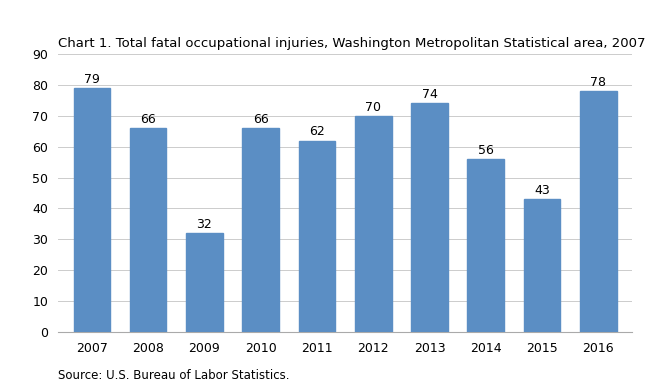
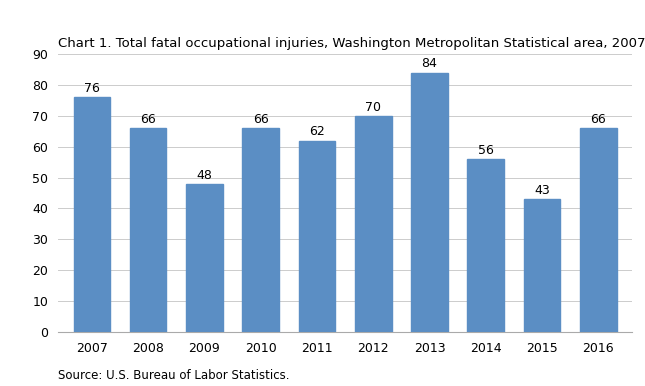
2007: 79 -> 76
2009: 32 -> 48
2013: 74 -> 84
2016: 78 -> 66
